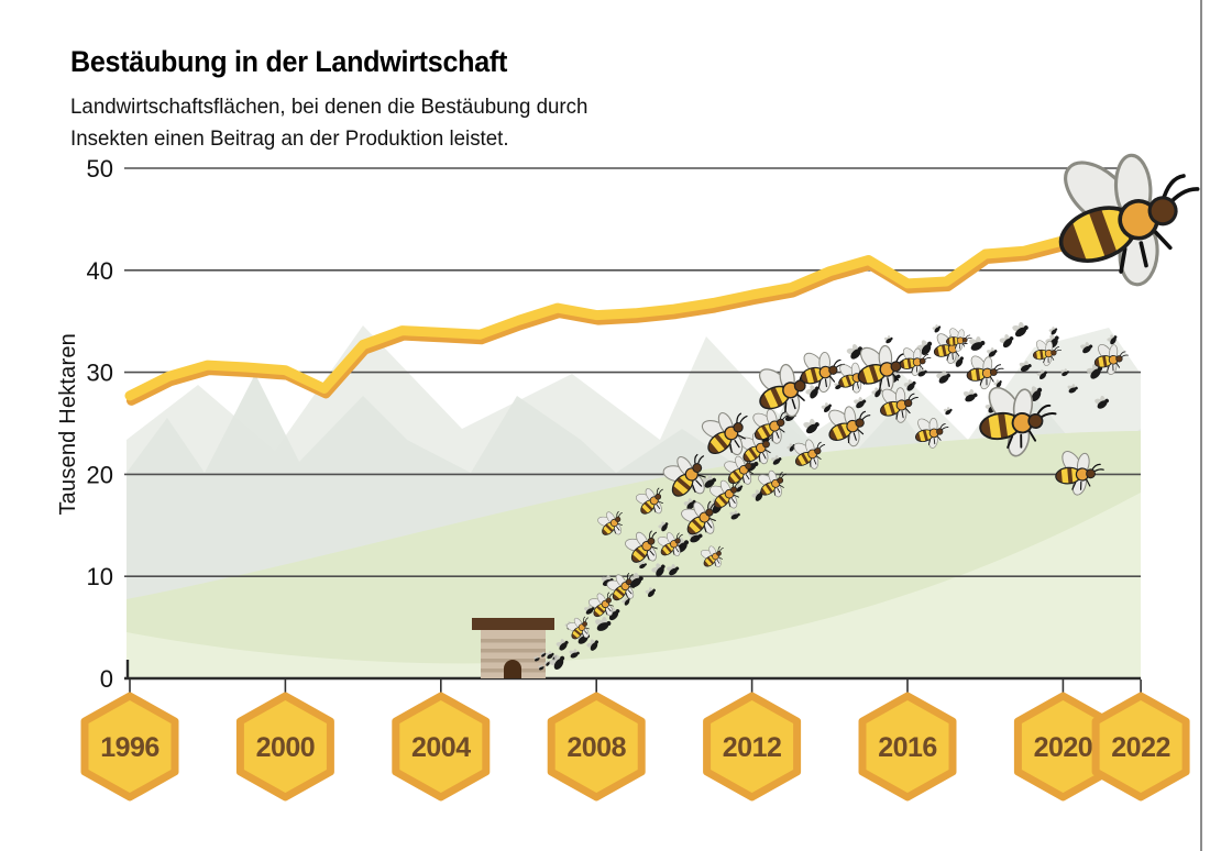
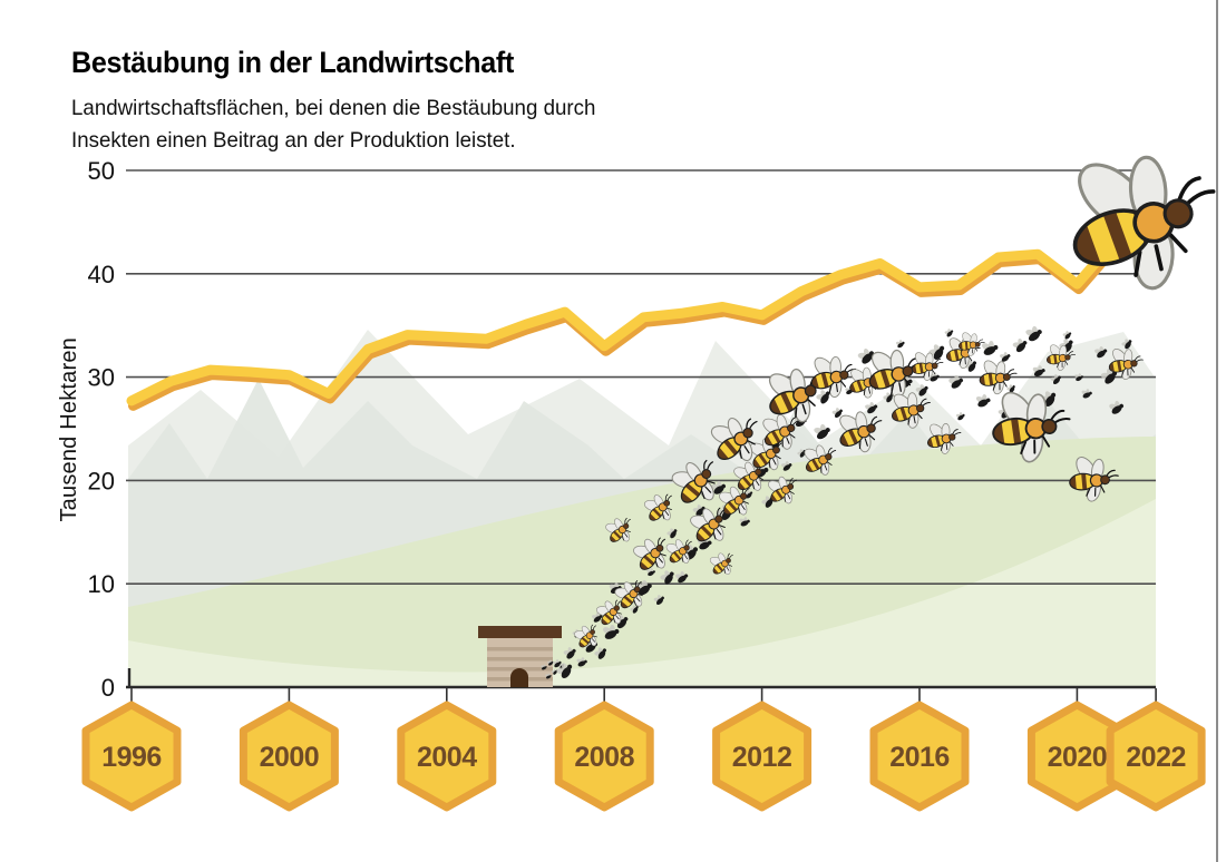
2008: 36 -> 33
2012: 38 -> 36
2020: 43 -> 39
